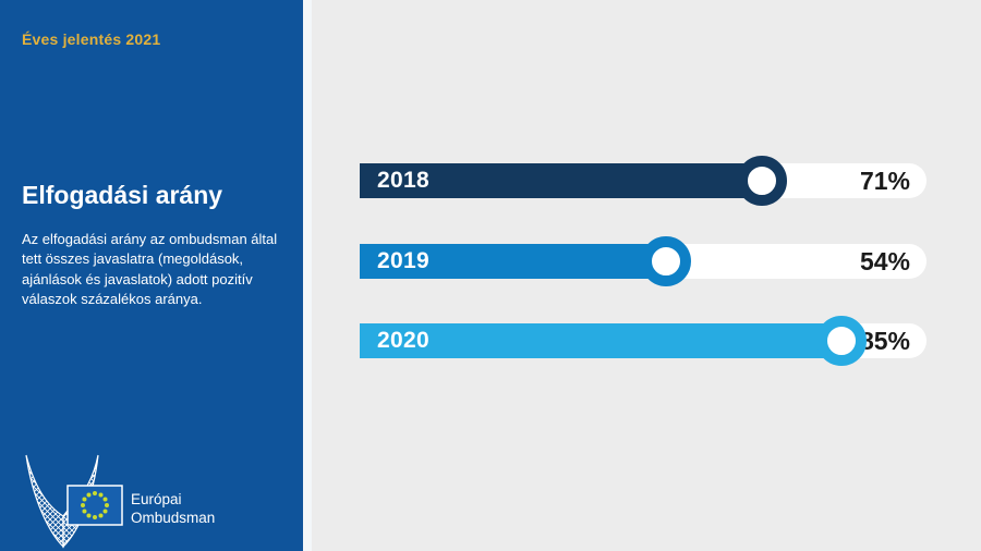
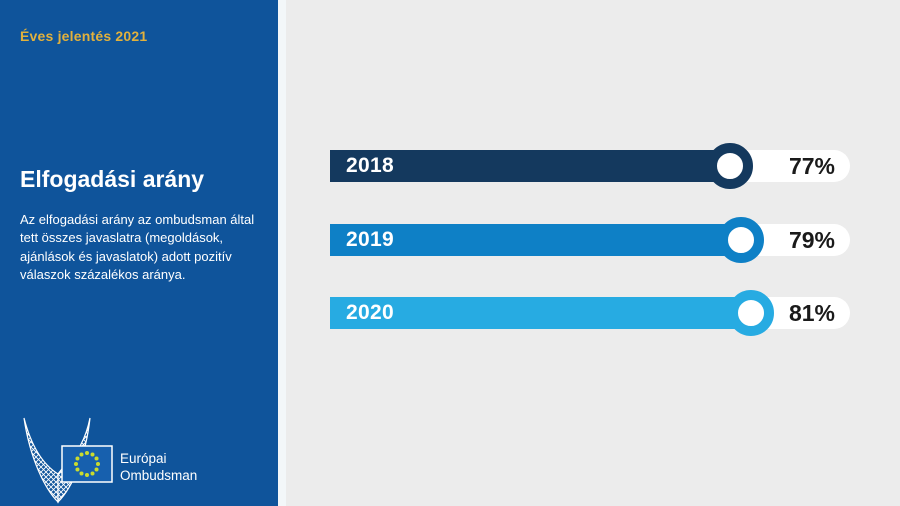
2018: 71% -> 77%
2019: 54% -> 79%
2020: 85% -> 81%
